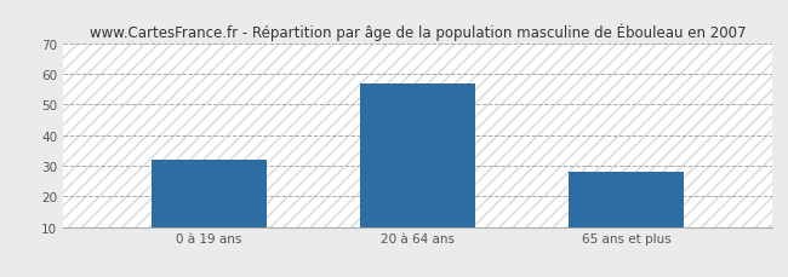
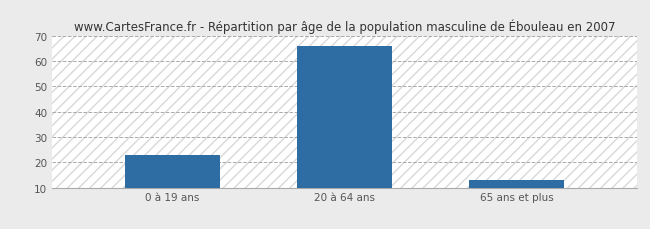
0 à 19 ans: 32 -> 23
20 à 64 ans: 57 -> 66
65 ans et plus: 28 -> 13
